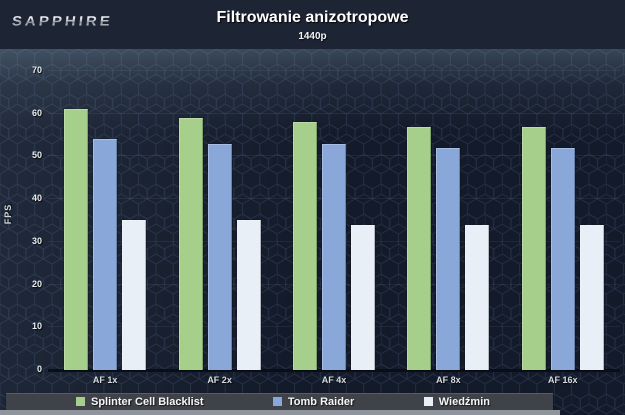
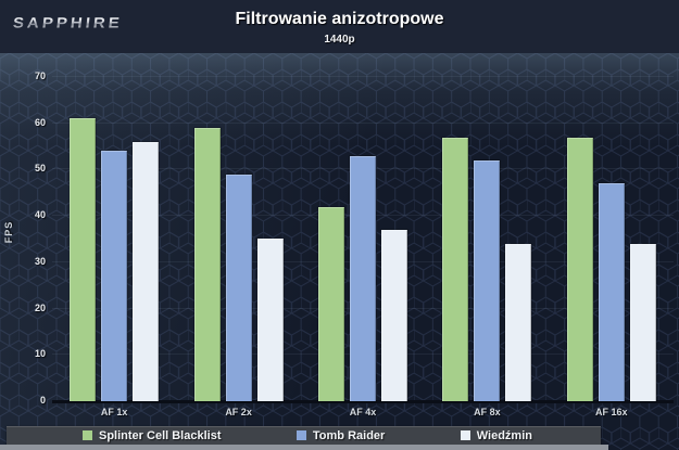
Wiedźmin/AF 1x: 35 -> 56
Tomb Raider/AF 2x: 53 -> 49
Splinter Cell Blacklist/AF 4x: 58 -> 42
Wiedźmin/AF 4x: 34 -> 37
Tomb Raider/AF 16x: 52 -> 47
